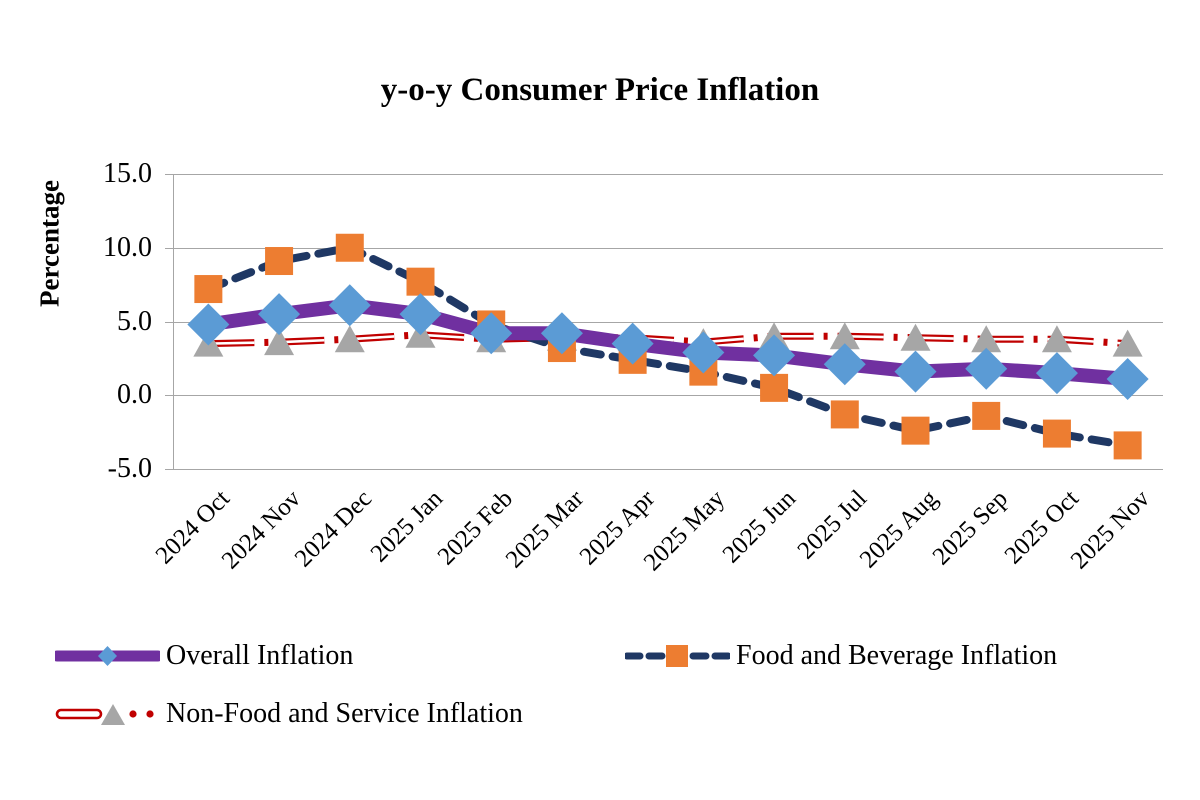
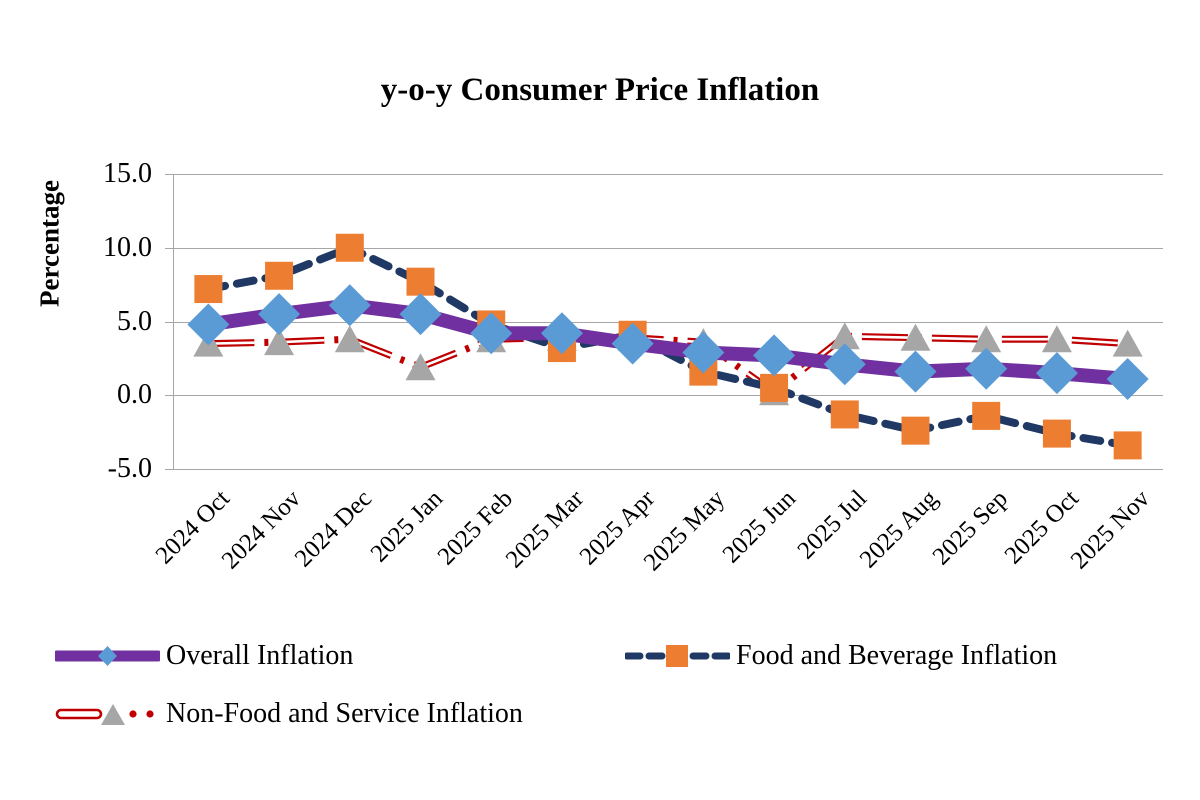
Food and Beverage Inflation/2024 Nov: 9.1 -> 8.1
Non-Food and Service Inflation/2025 Jan: 4.1 -> 1.9
Food and Beverage Inflation/2025 Apr: 2.4 -> 4.1
Non-Food and Service Inflation/2025 Jun: 4.0 -> 0.2
